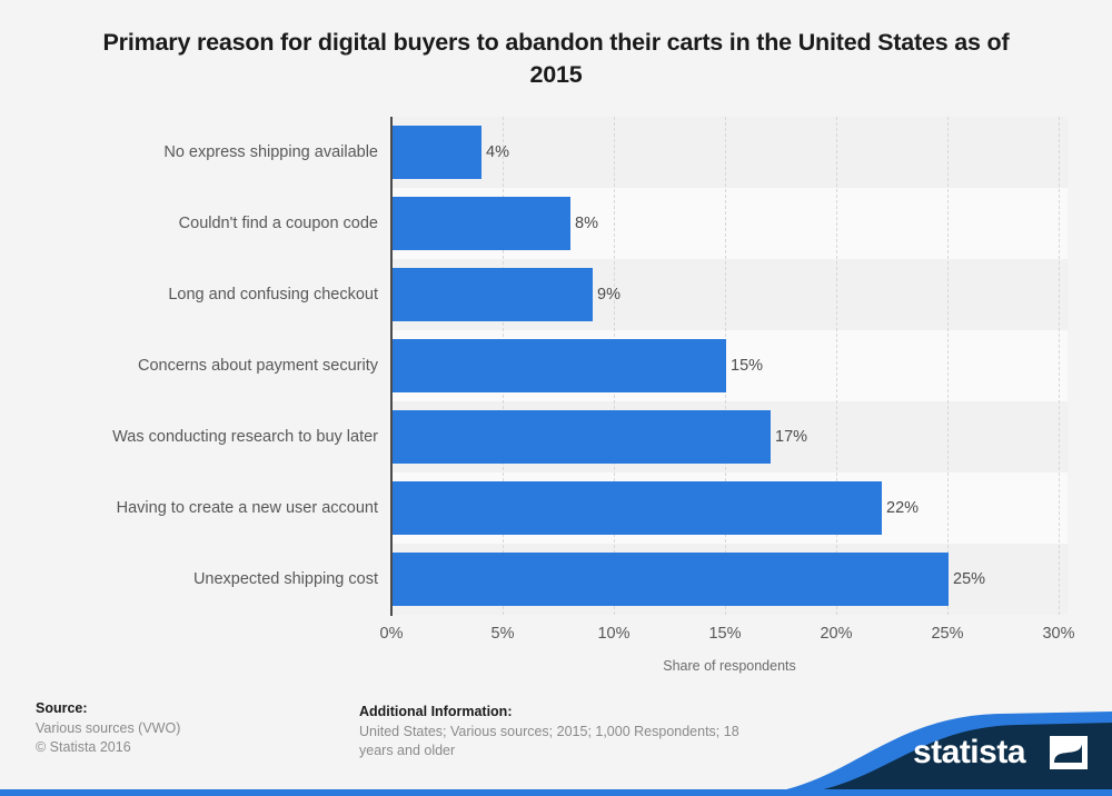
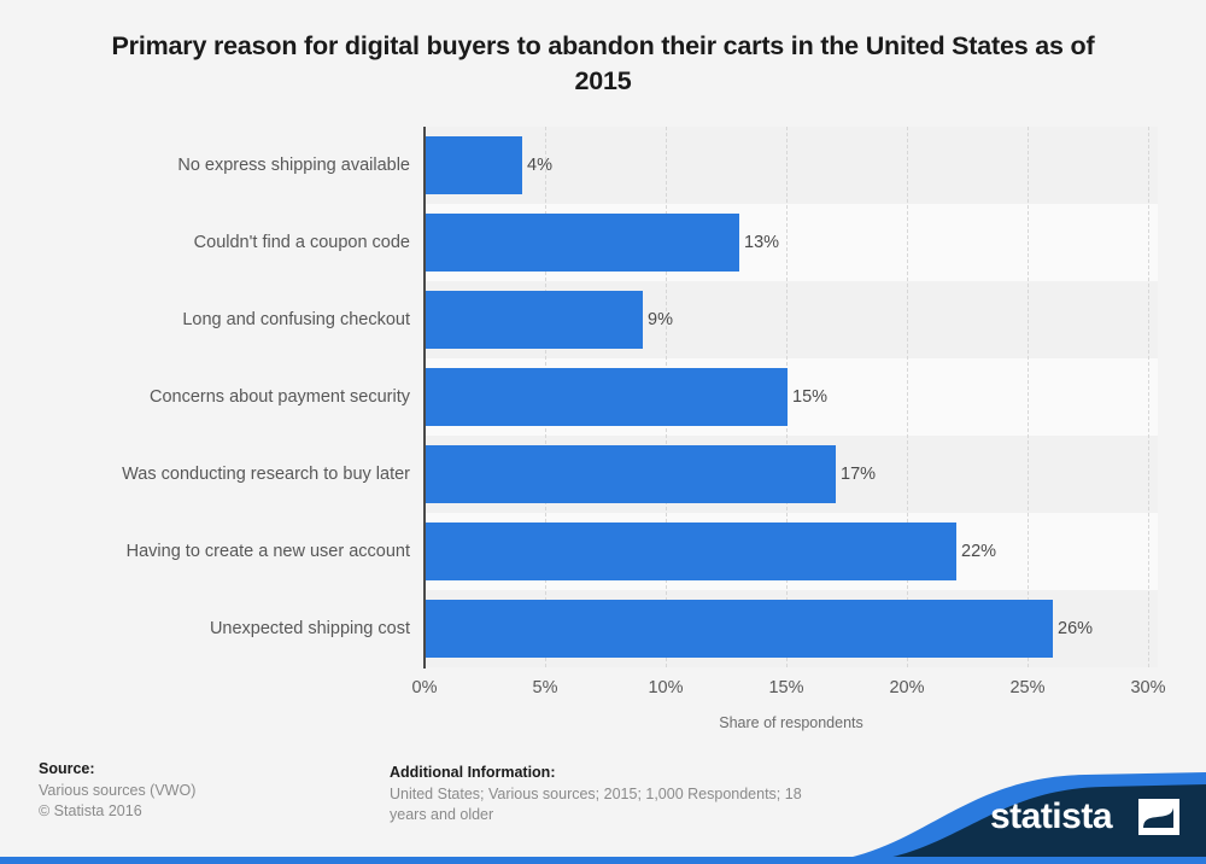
Couldn't find a coupon code: 8% -> 13%
Unexpected shipping cost: 25% -> 26%
